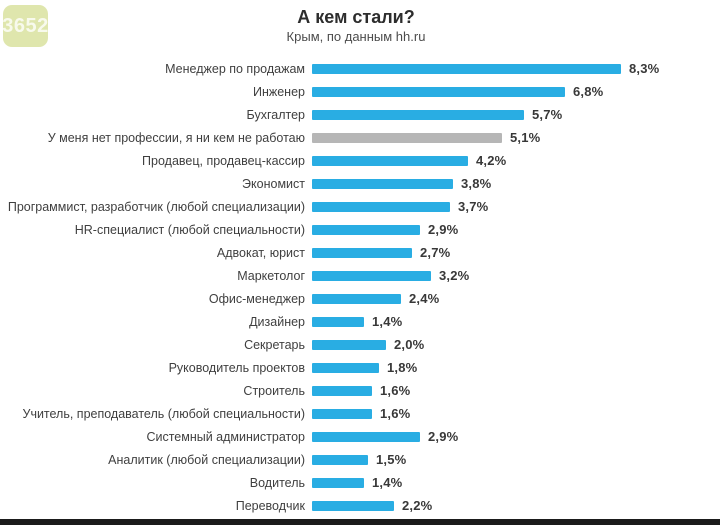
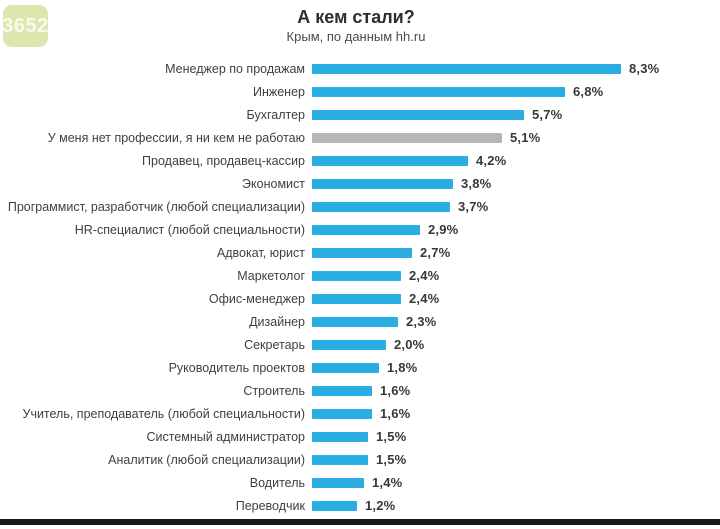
Маркетолог: 3,2% -> 2,4%
Дизайнер: 1,4% -> 2,3%
Системный администратор: 2,9% -> 1,5%
Переводчик: 2,2% -> 1,2%
